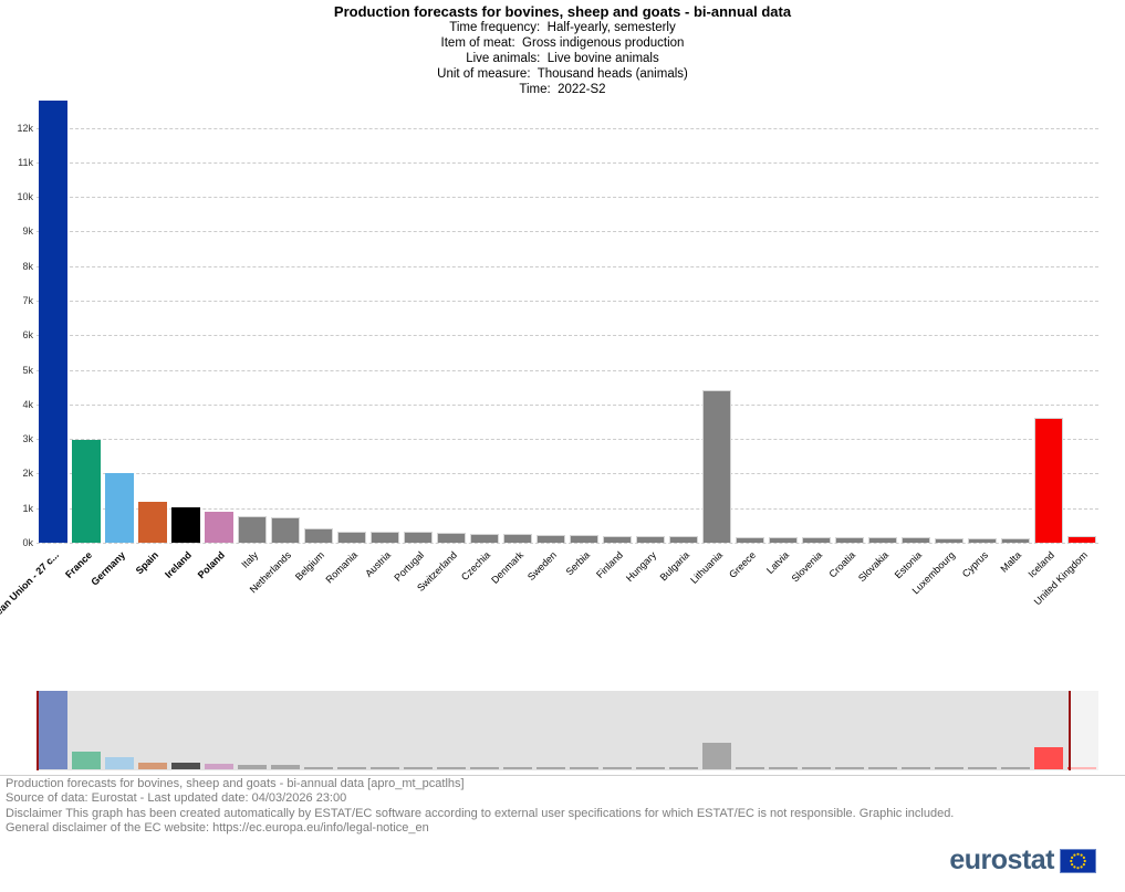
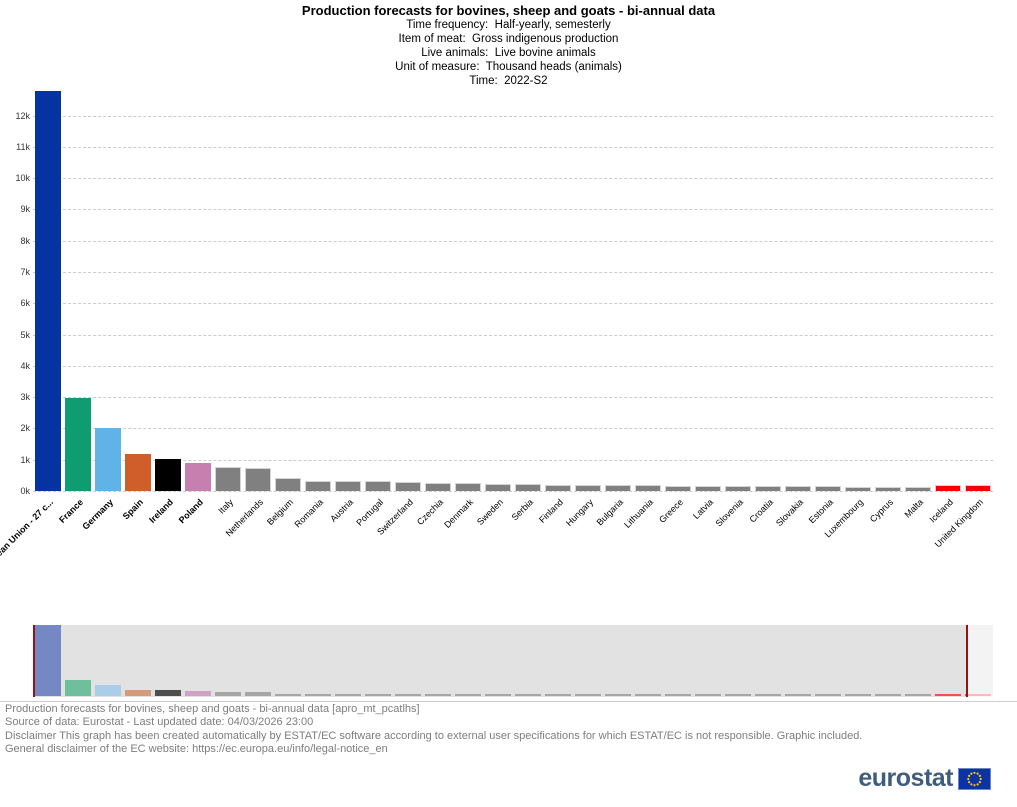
Lithuania: 4.4k -> 0.2k
Iceland: 3.6k -> 0.2k
